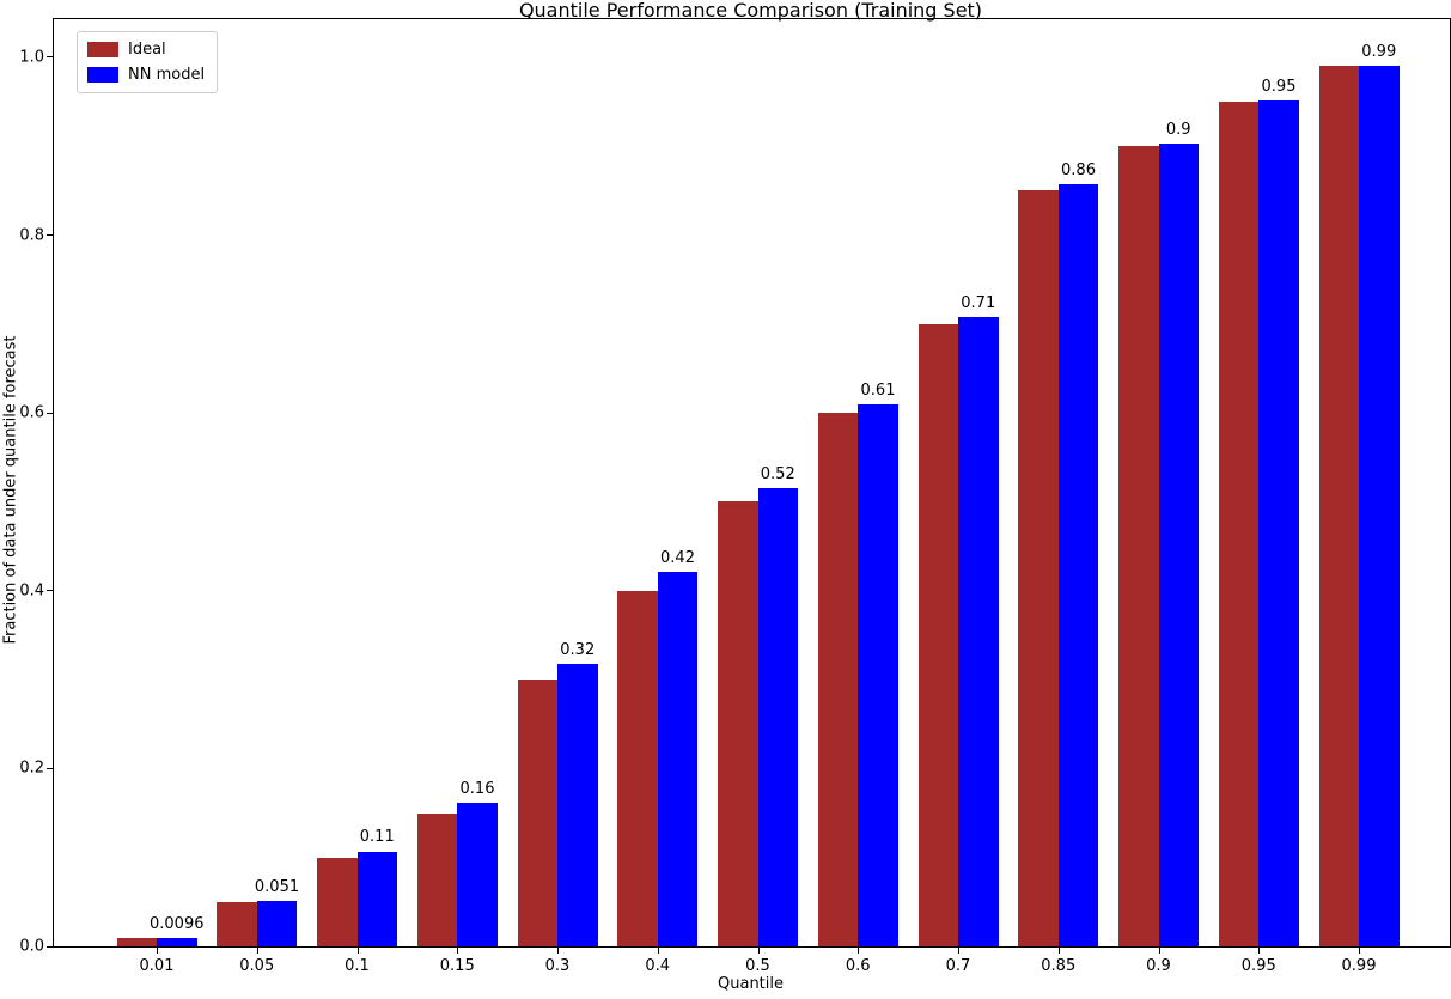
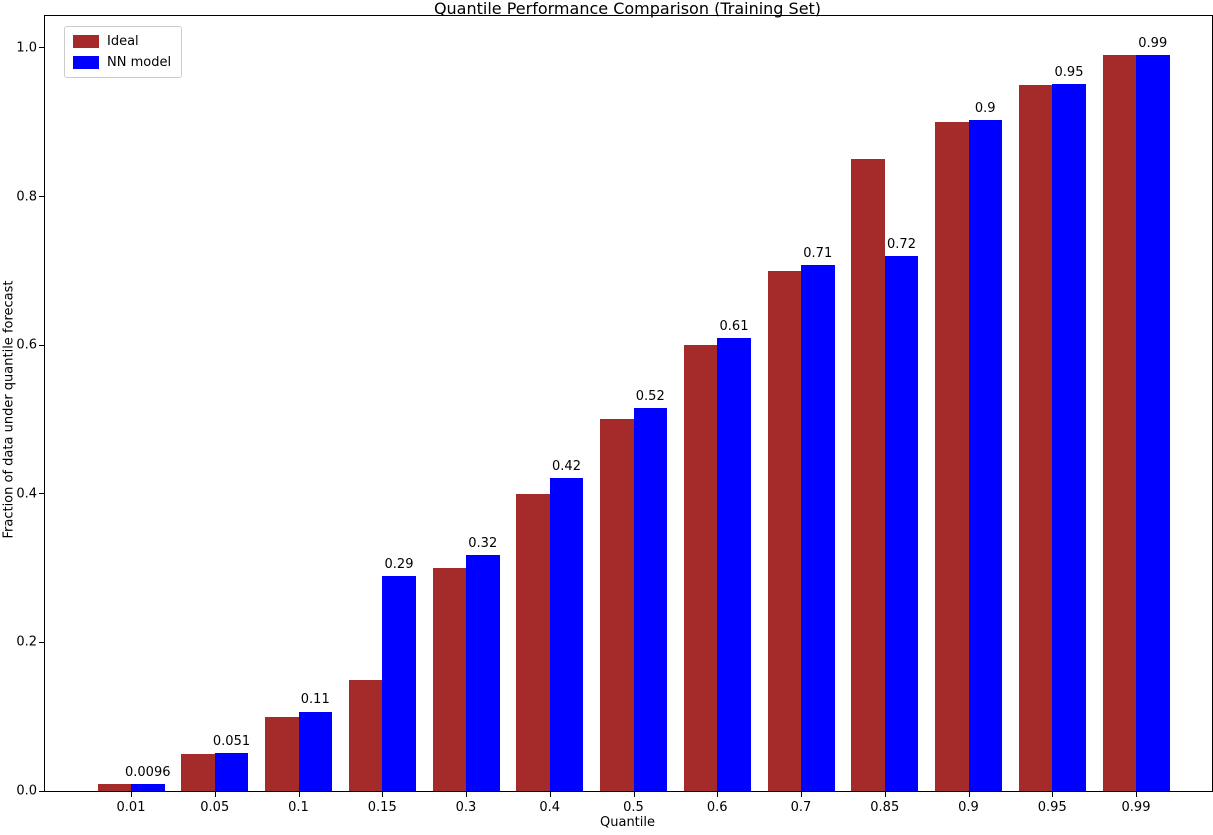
NN model/0.15: 0.16 -> 0.29
NN model/0.85: 0.86 -> 0.72
